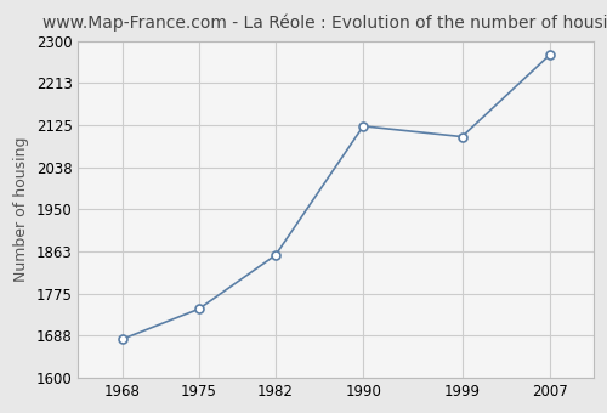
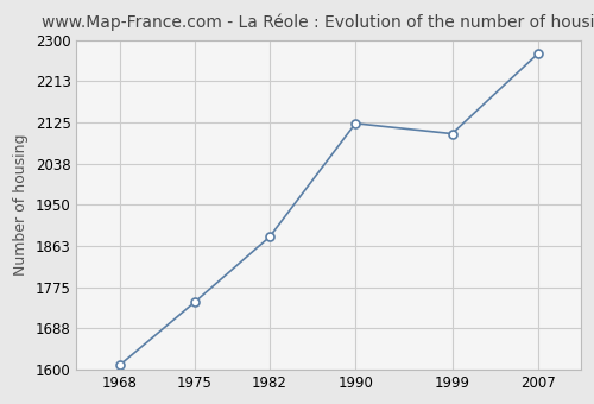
1968: 1680 -> 1609
1982: 1855 -> 1882
